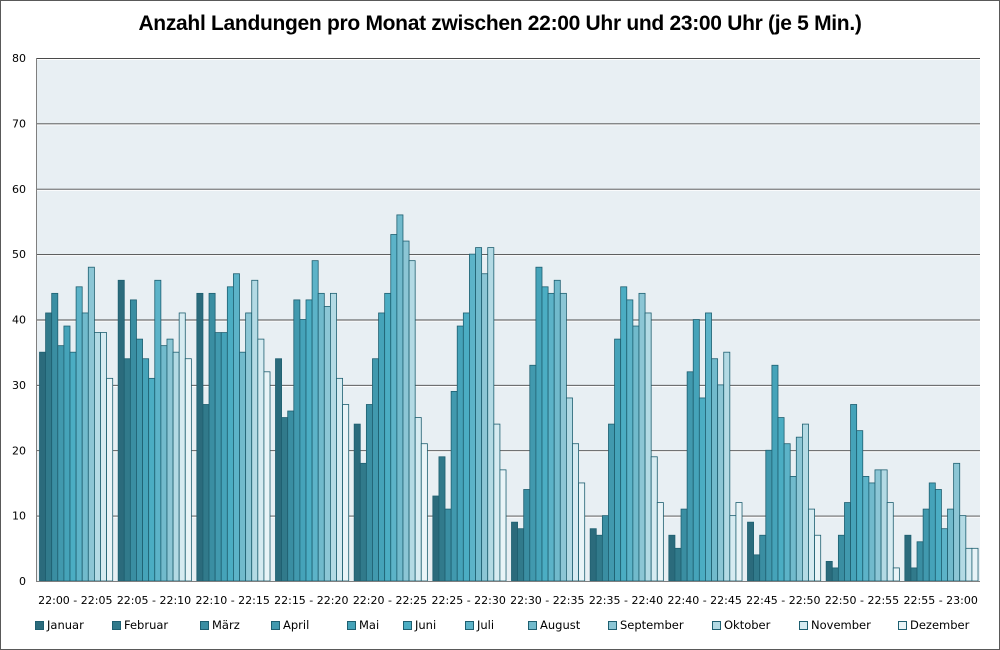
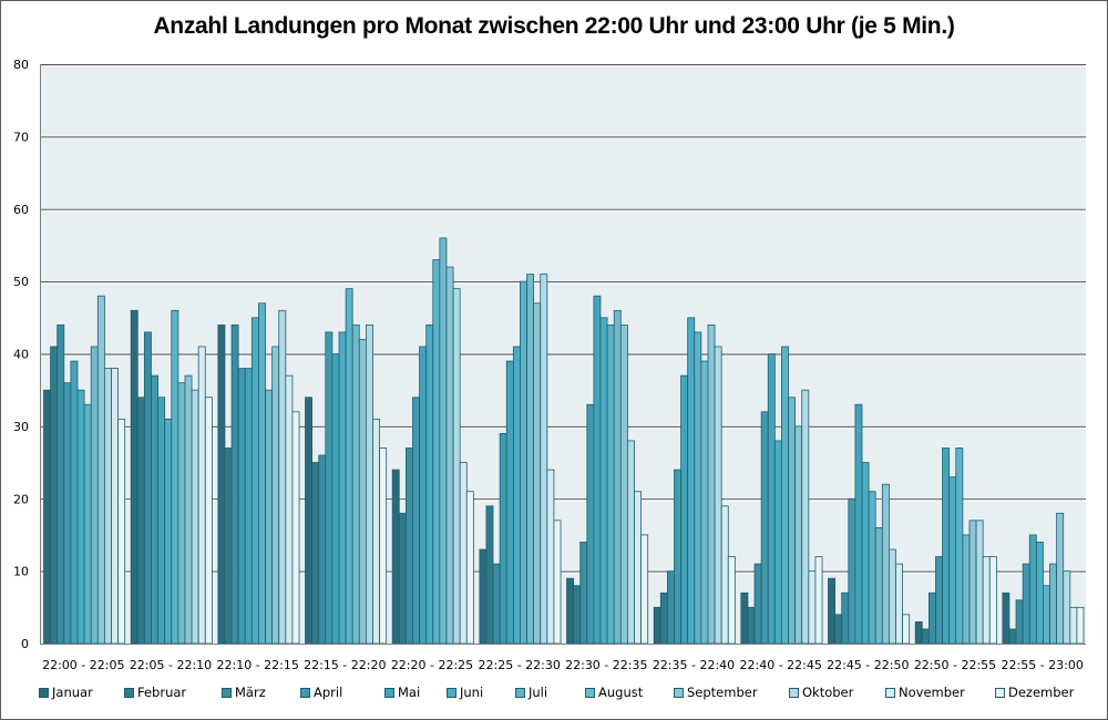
Juli/22:00 - 22:05: 45 -> 33
Januar/22:35 - 22:40: 8 -> 5
Oktober/22:45 - 22:50: 24 -> 13
Dezember/22:45 - 22:50: 7 -> 4
Juli/22:50 - 22:55: 16 -> 27
Dezember/22:50 - 22:55: 2 -> 12
